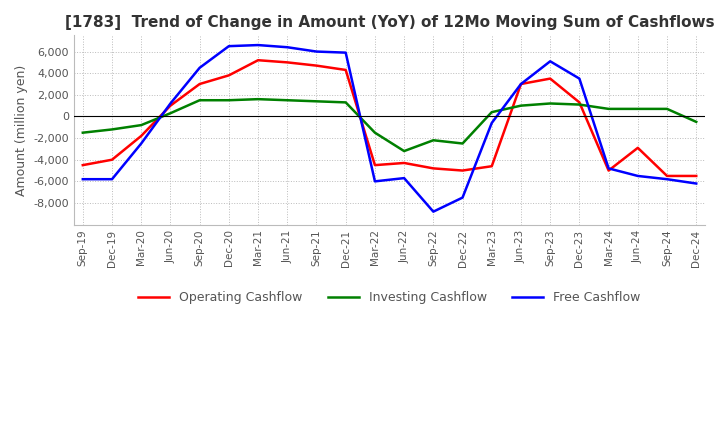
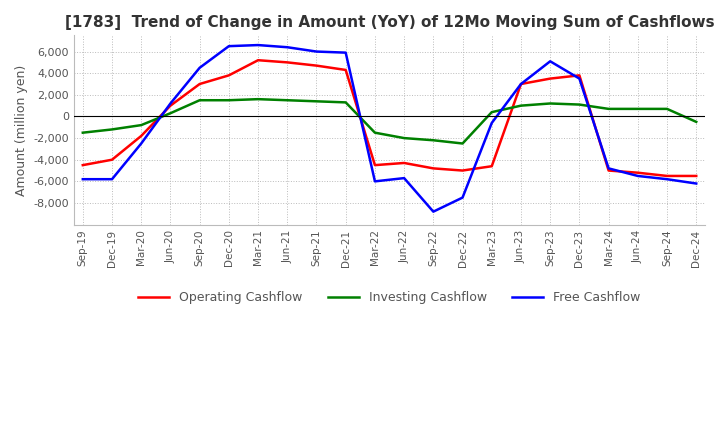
Investing Cashflow/Jun-22: -3,200 -> -2,000
Operating Cashflow/Dec-23: 1,300 -> 3,800
Operating Cashflow/Jun-24: -2,900 -> -5,200
